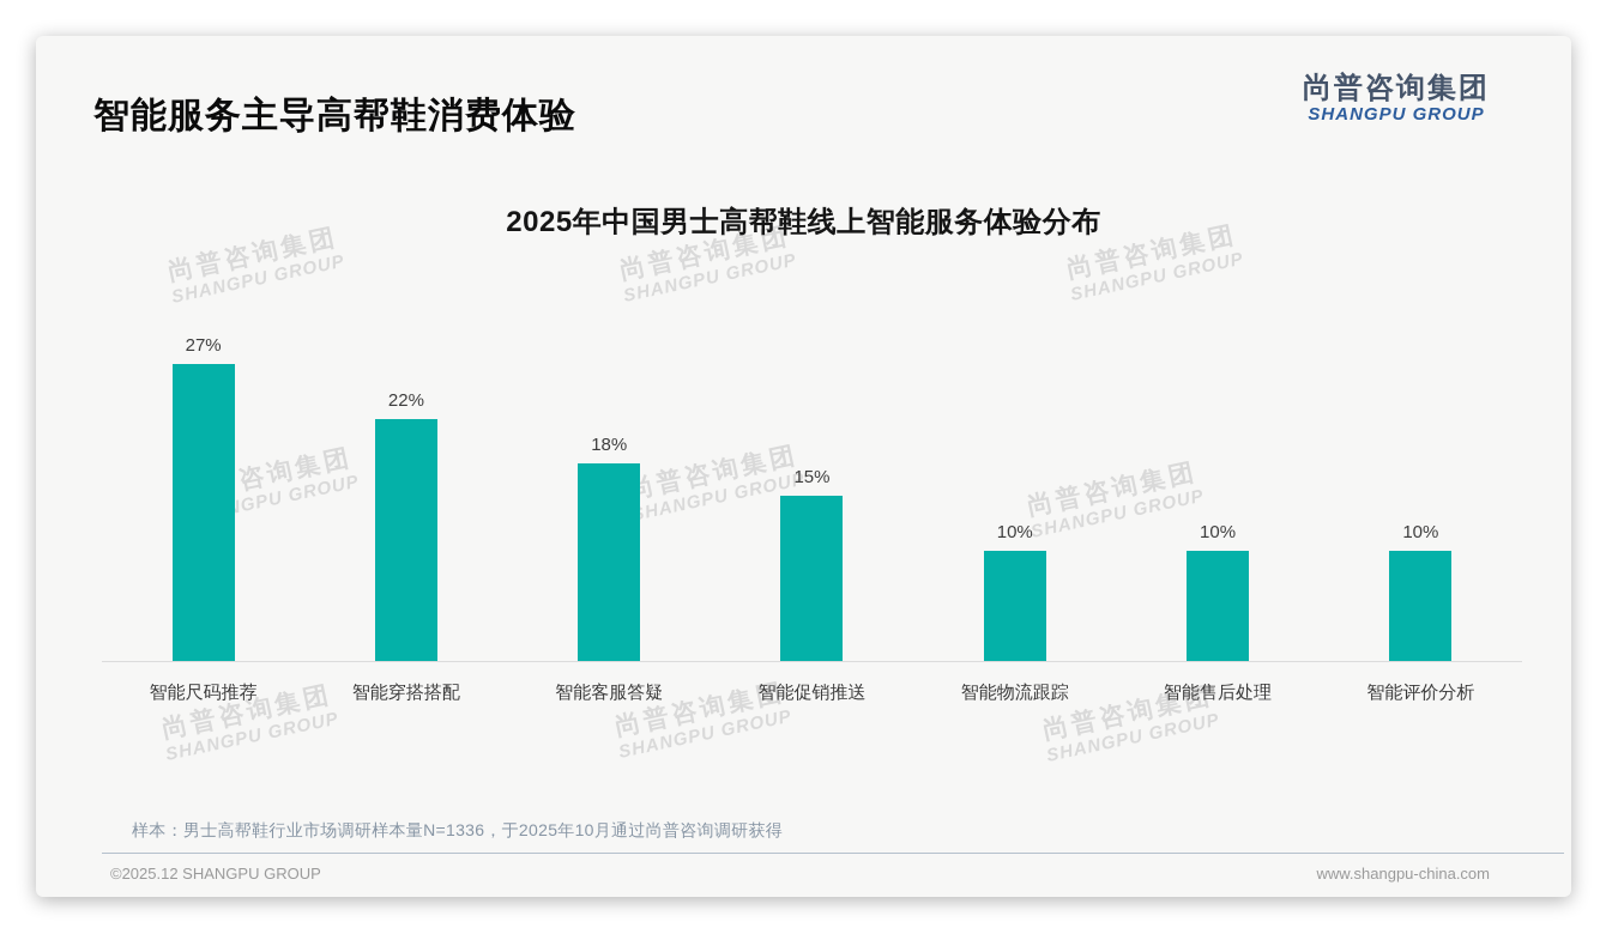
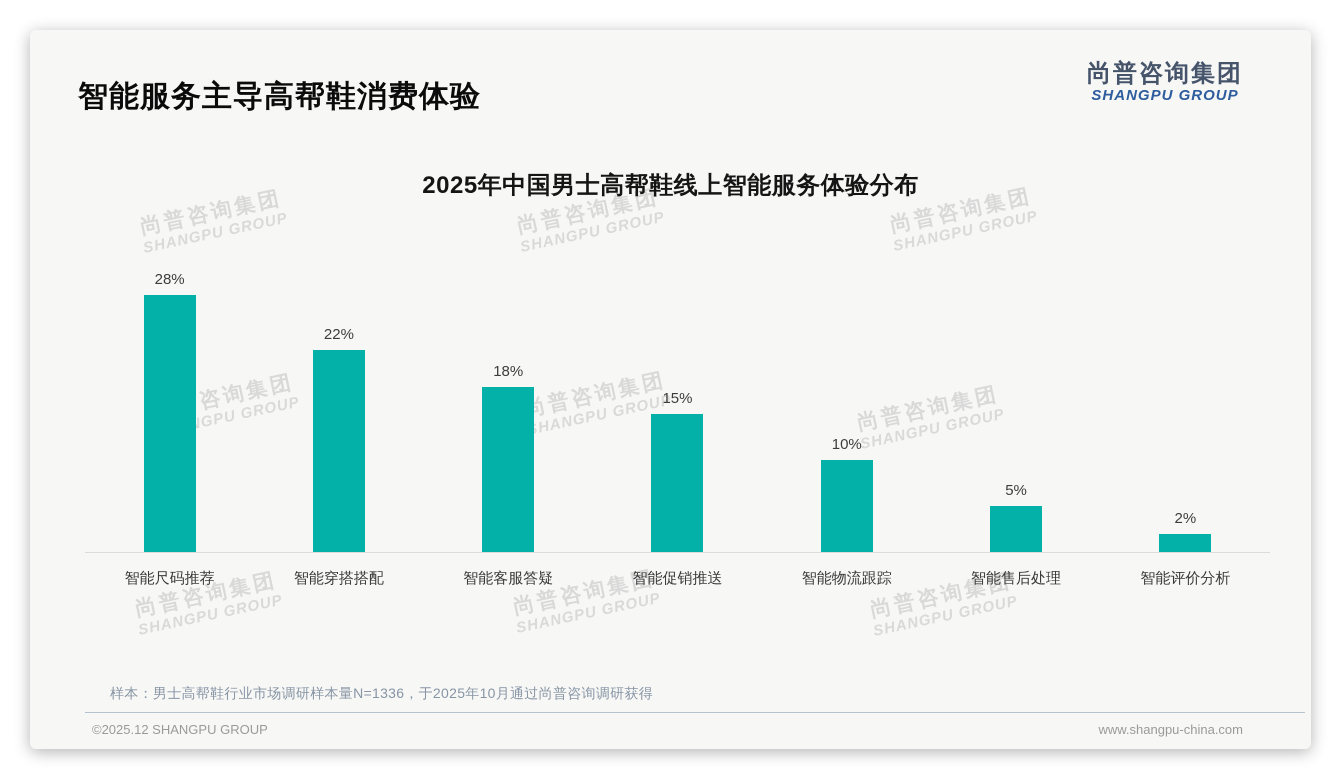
智能尺码推荐: 27% -> 28%
智能售后处理: 10% -> 5%
智能评价分析: 10% -> 2%
